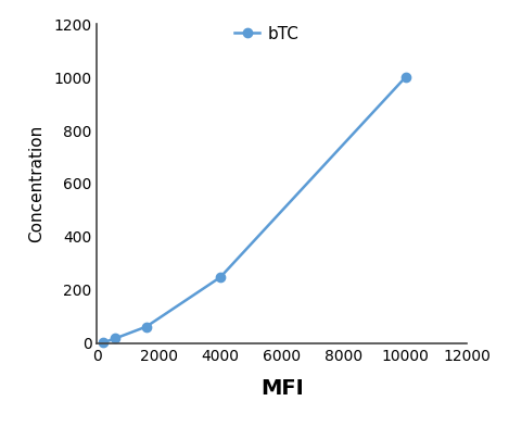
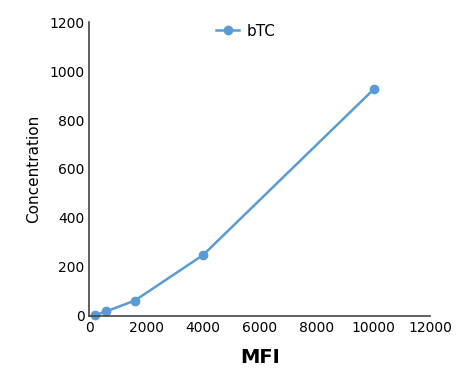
10000: 1000 -> 925
